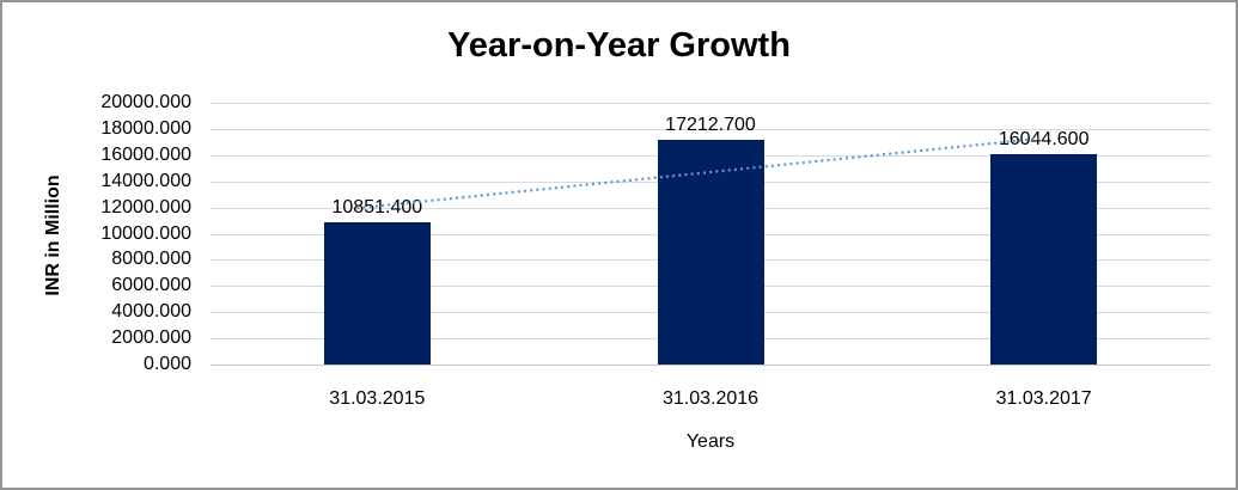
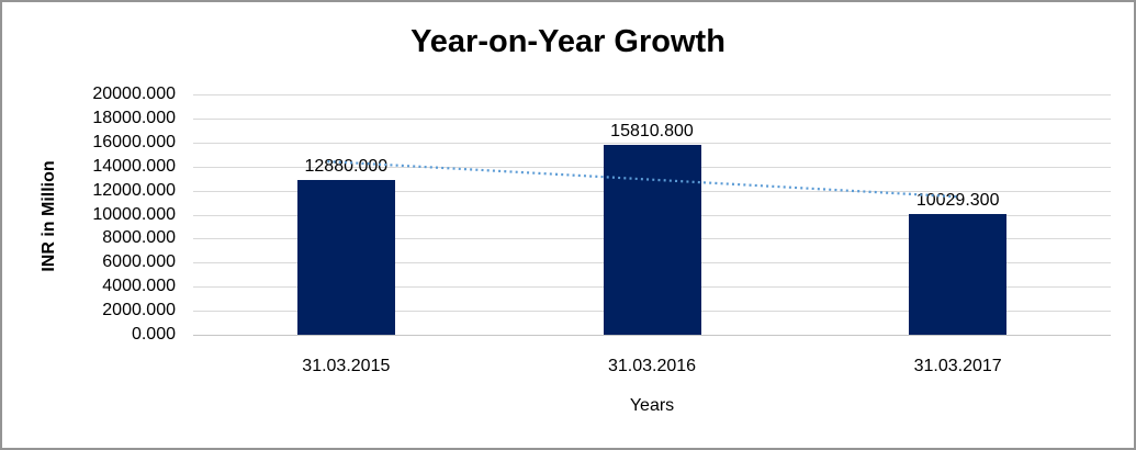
31.03.2015: 10851.400 -> 12880.000
31.03.2016: 17212.700 -> 15810.800
31.03.2017: 16044.600 -> 10029.300
